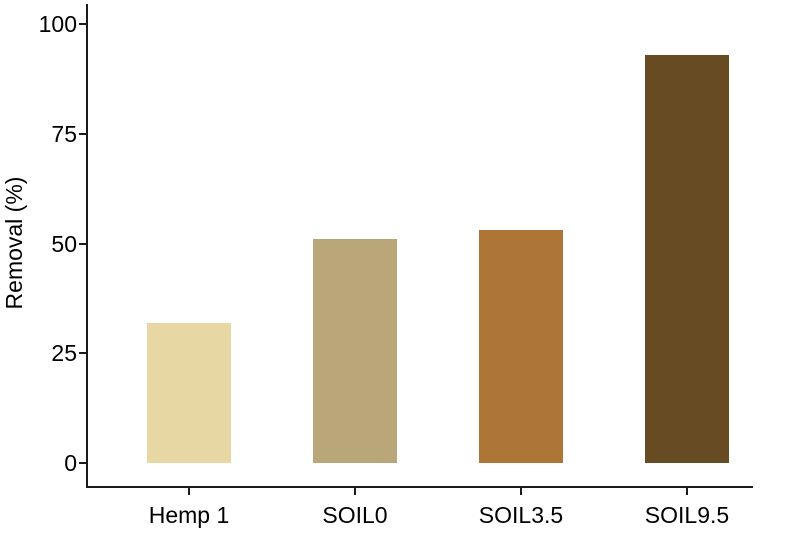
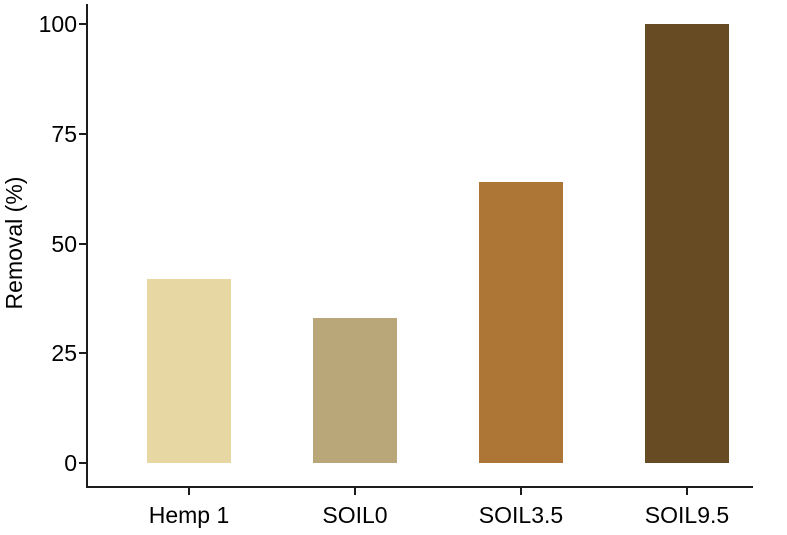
Hemp 1: 32 -> 42
SOIL0: 51 -> 33
SOIL3.5: 53 -> 64
SOIL9.5: 93 -> 100
